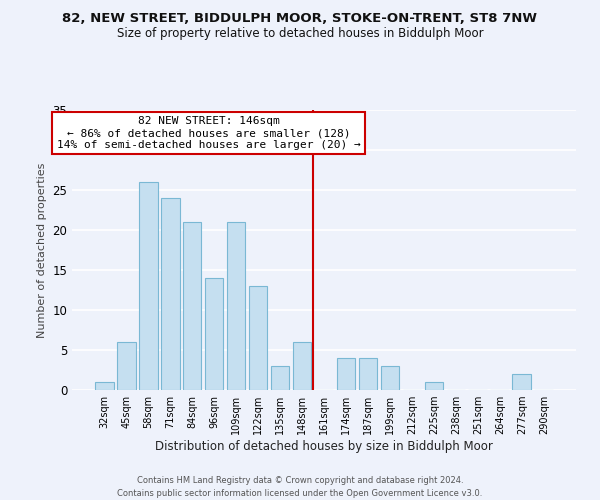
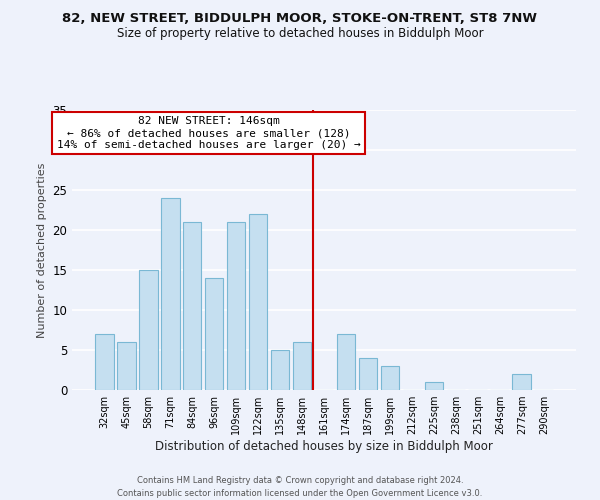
32sqm: 1 -> 7
58sqm: 26 -> 15
122sqm: 13 -> 22
135sqm: 3 -> 5
174sqm: 4 -> 7
